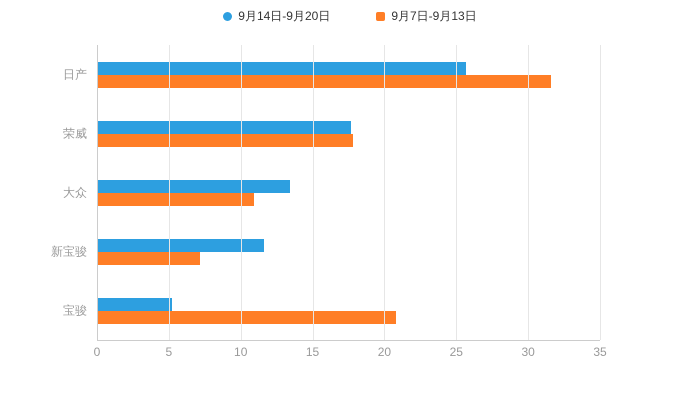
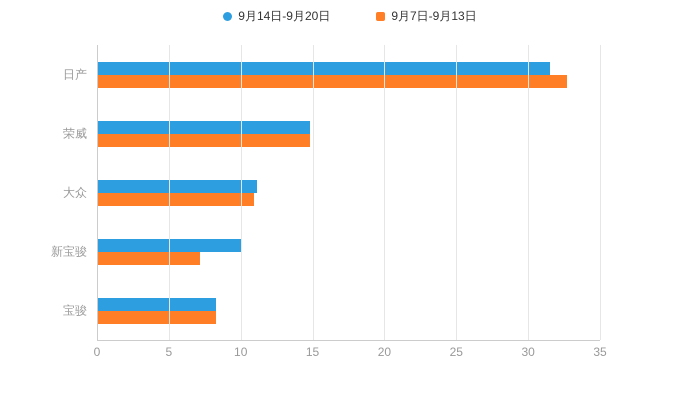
9月14日-9月20日/日产: 25.7 -> 31.5
9月7日-9月13日/日产: 31.6 -> 32.7
9月14日-9月20日/荣威: 17.7 -> 14.8
9月7日-9月13日/荣威: 17.8 -> 14.8
9月14日-9月20日/大众: 13.4 -> 11.1
9月14日-9月20日/新宝骏: 11.6 -> 10.0
9月14日-9月20日/宝骏: 5.2 -> 8.3
9月7日-9月13日/宝骏: 20.8 -> 8.3
